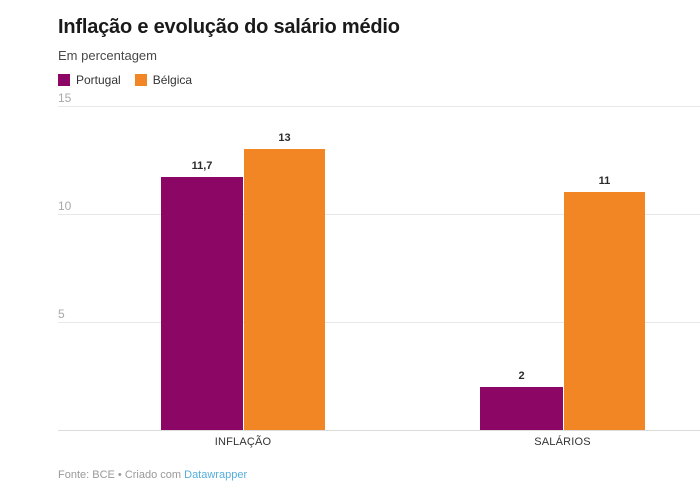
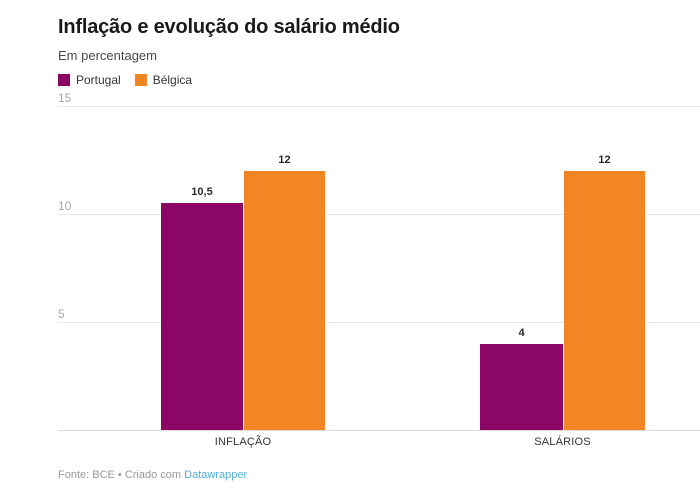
Portugal/INFLAÇÃO: 11,7 -> 10,5
Bélgica/INFLAÇÃO: 13 -> 12
Portugal/SALÁRIOS: 2 -> 4
Bélgica/SALÁRIOS: 11 -> 12
